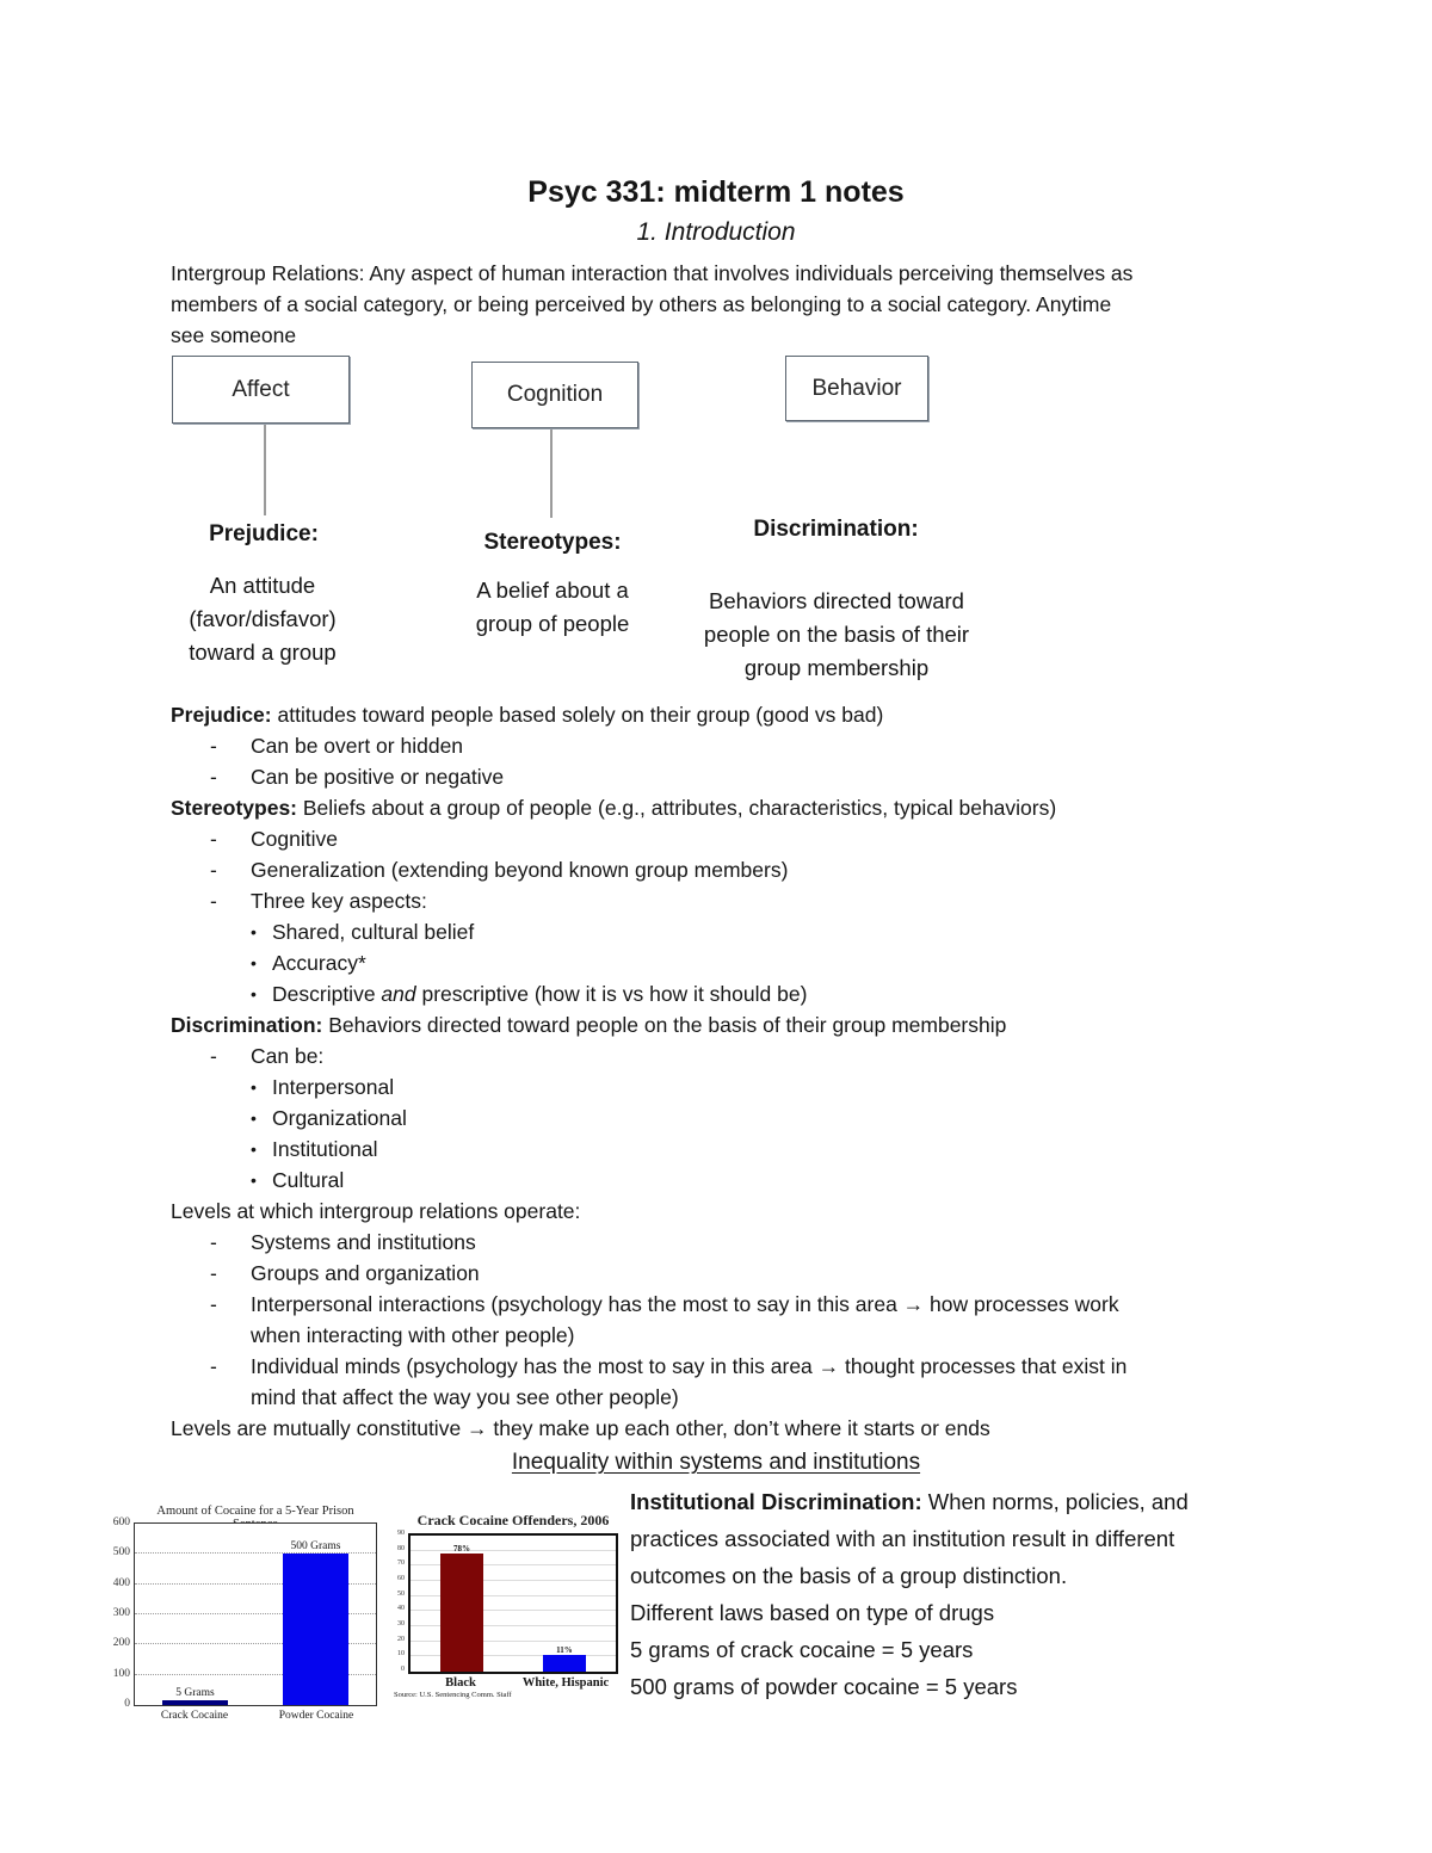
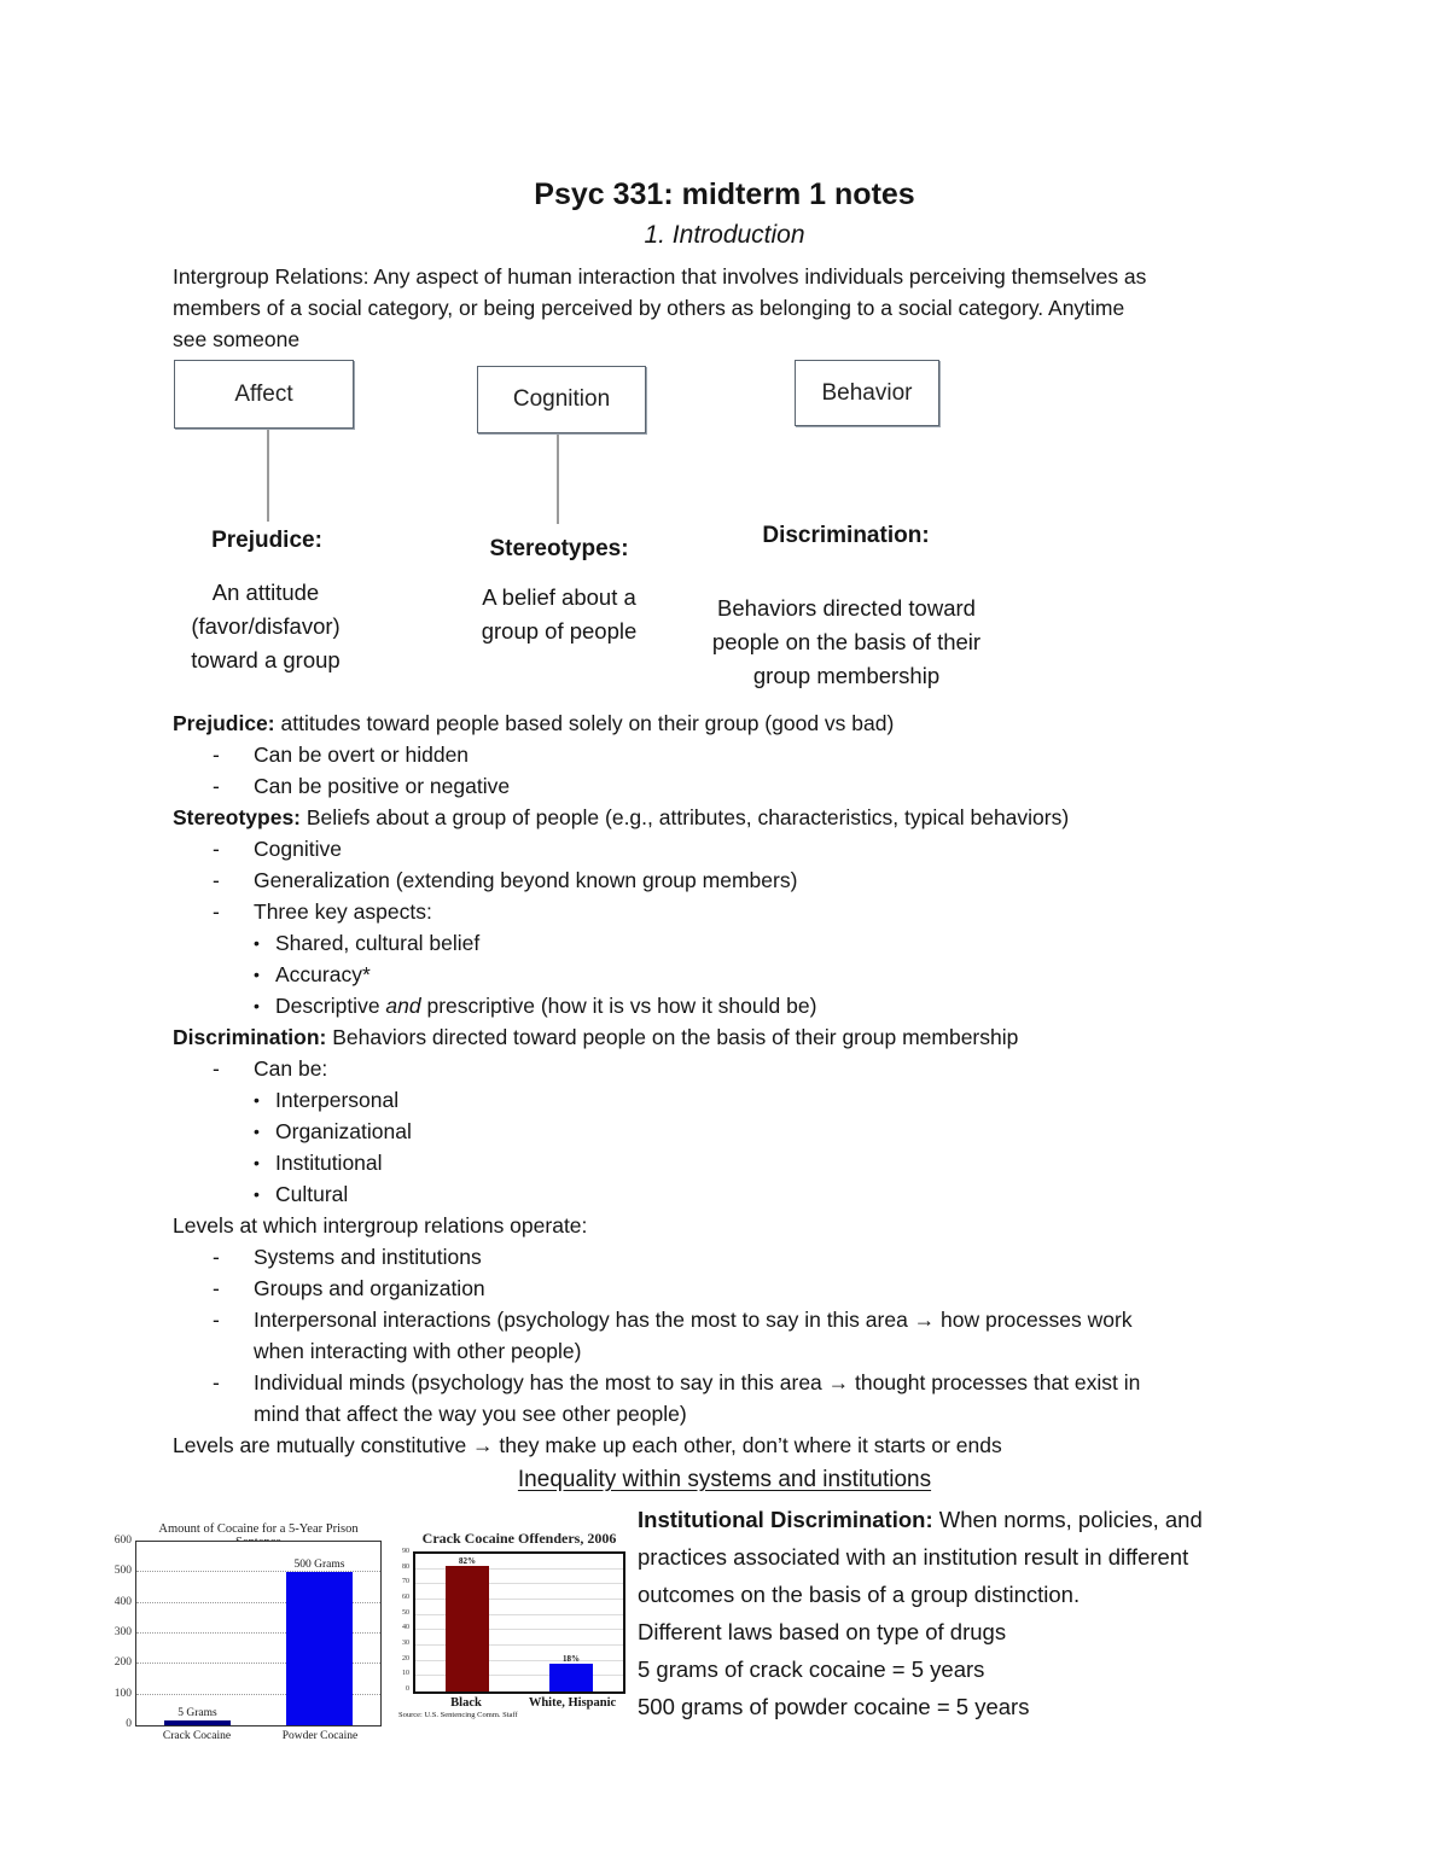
Crack Cocaine Offenders, 2006/Black: 78% -> 82%
Crack Cocaine Offenders, 2006/White, Hispanic: 11% -> 18%
